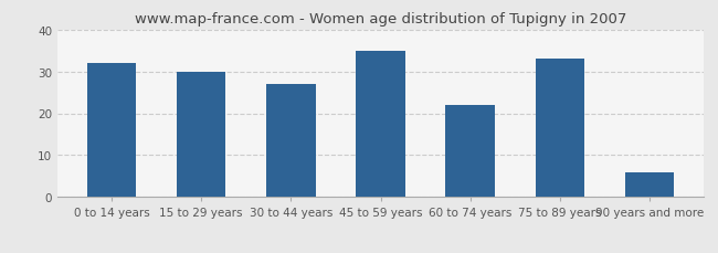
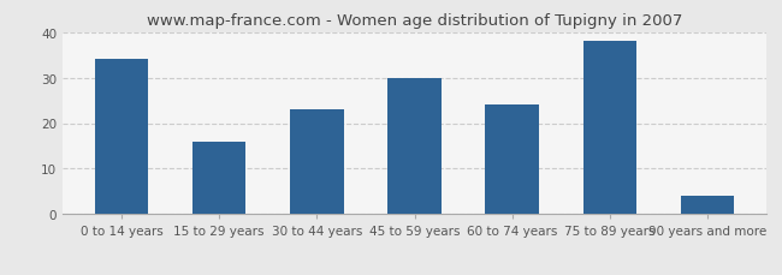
0 to 14 years: 32 -> 34
15 to 29 years: 30 -> 16
30 to 44 years: 27 -> 23
45 to 59 years: 35 -> 30
60 to 74 years: 22 -> 24
75 to 89 years: 33 -> 38
90 years and more: 6 -> 4
